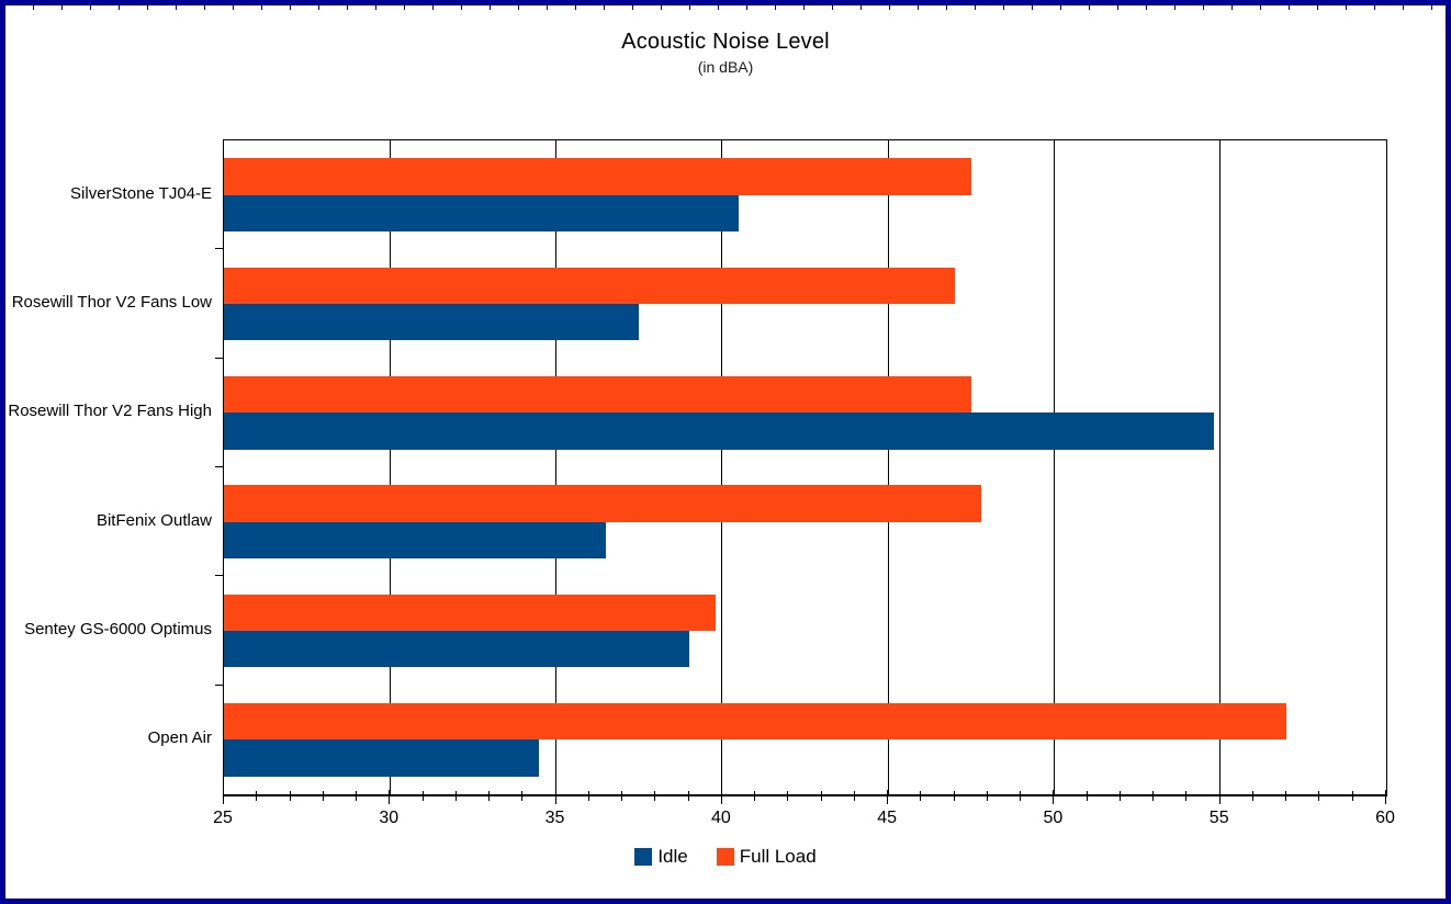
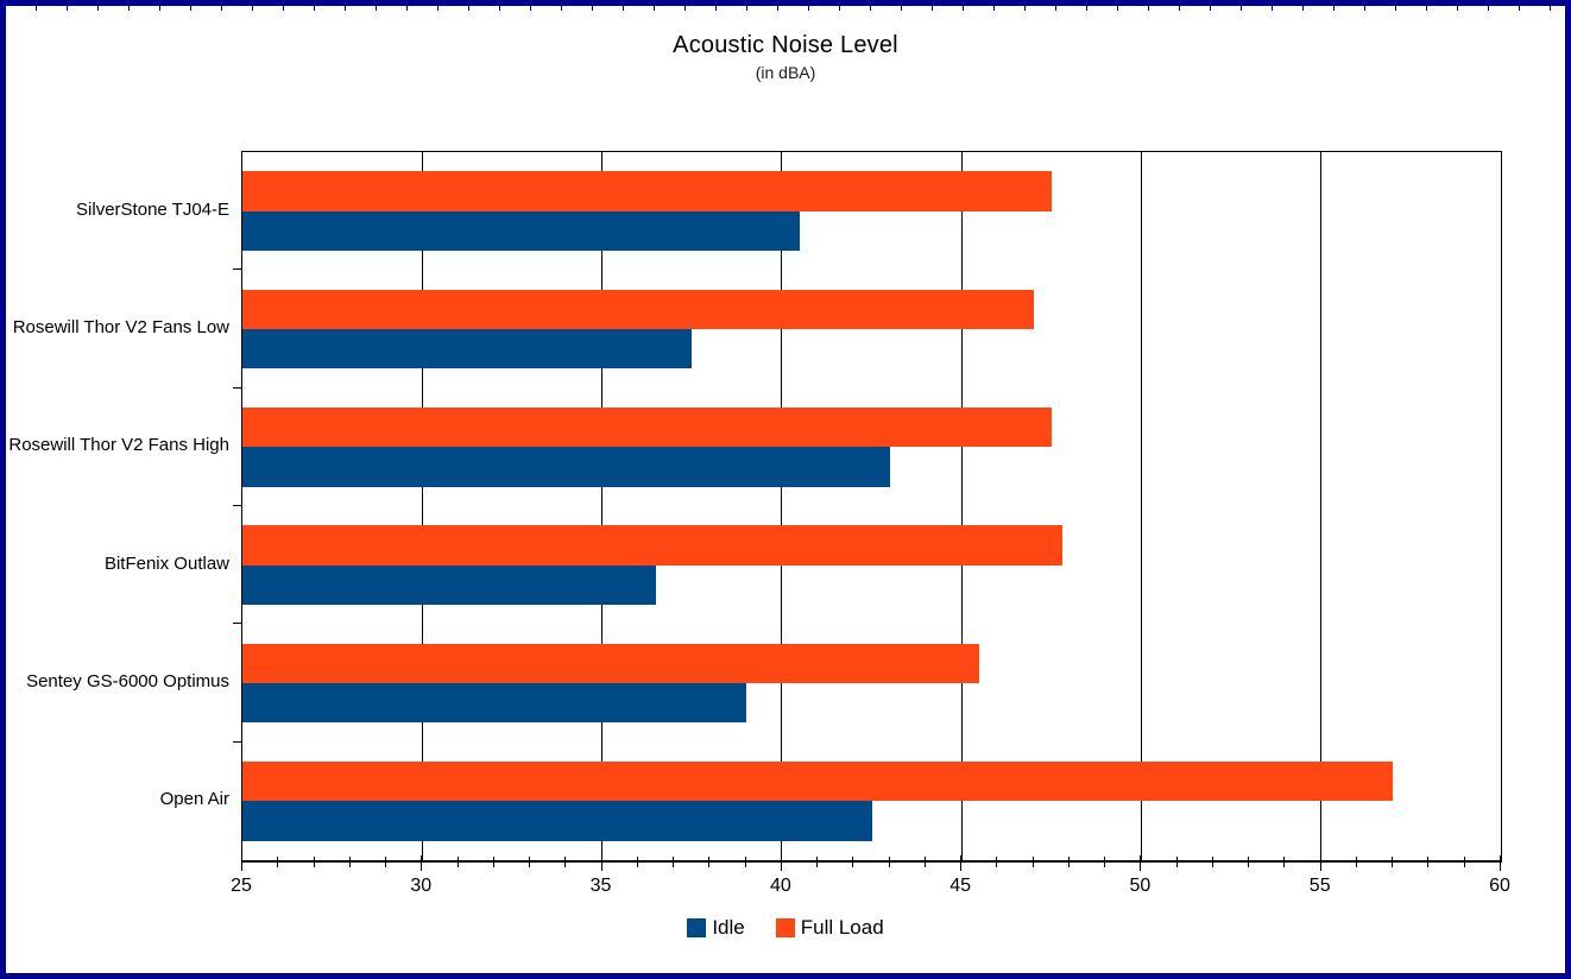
Idle/Rosewill Thor V2 Fans High: 54.8 -> 43.0
Full Load/Sentey GS-6000 Optimus: 39.8 -> 45.5
Idle/Open Air: 34.5 -> 42.5
